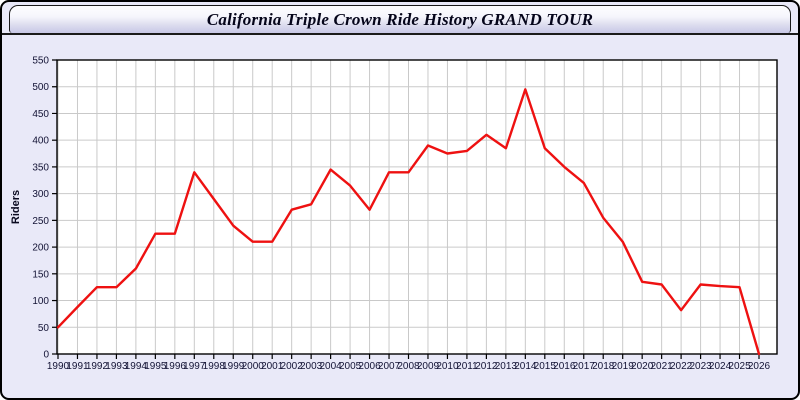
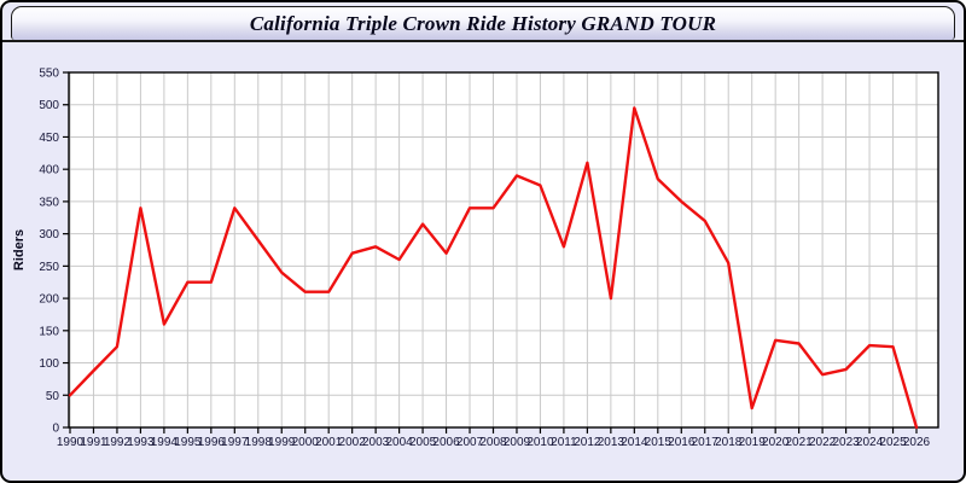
1993: 120 -> 340
2004: 340 -> 260
2011: 380 -> 280
2013: 380 -> 200
2019: 210 -> 30
2023: 130 -> 90
